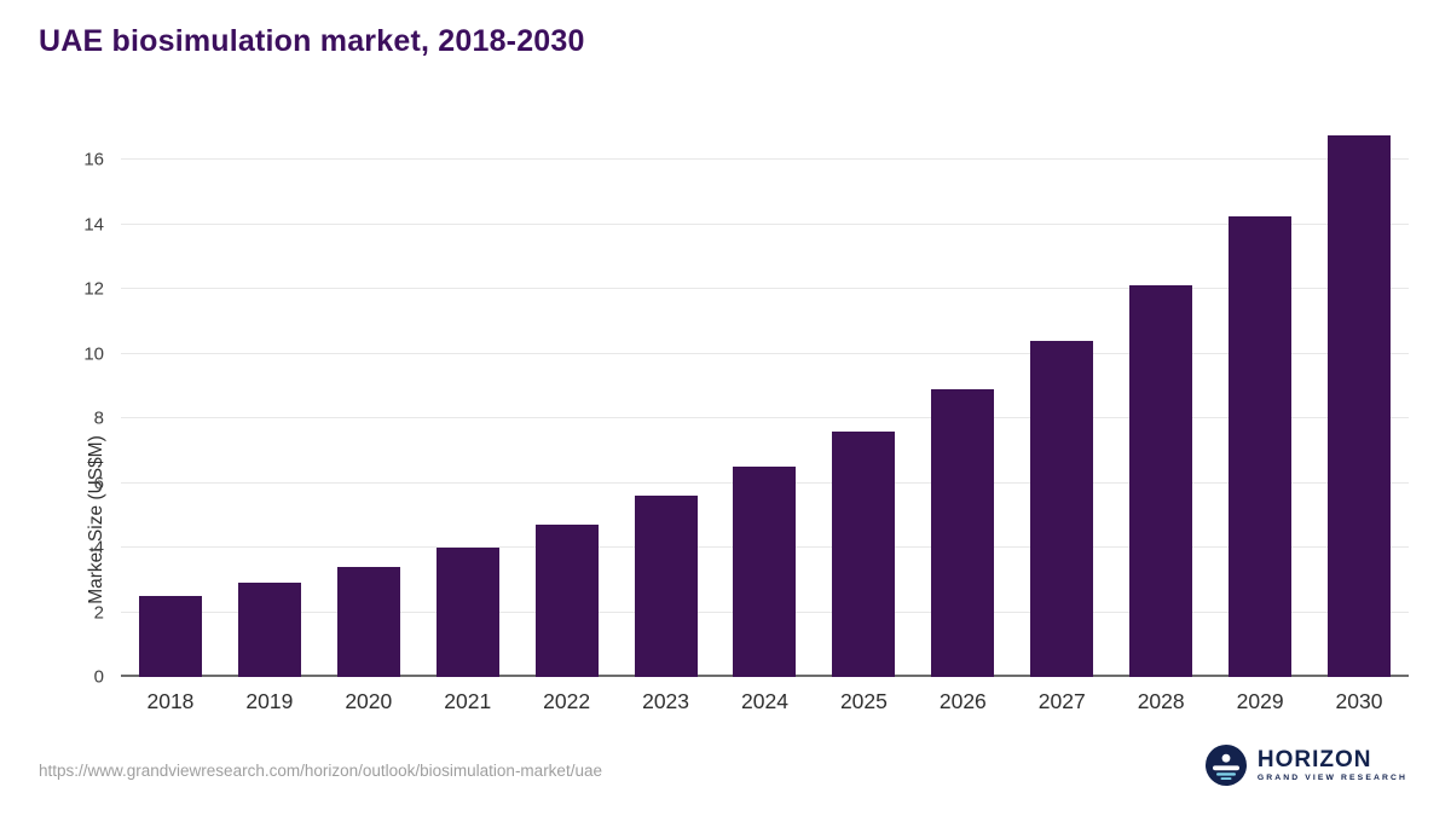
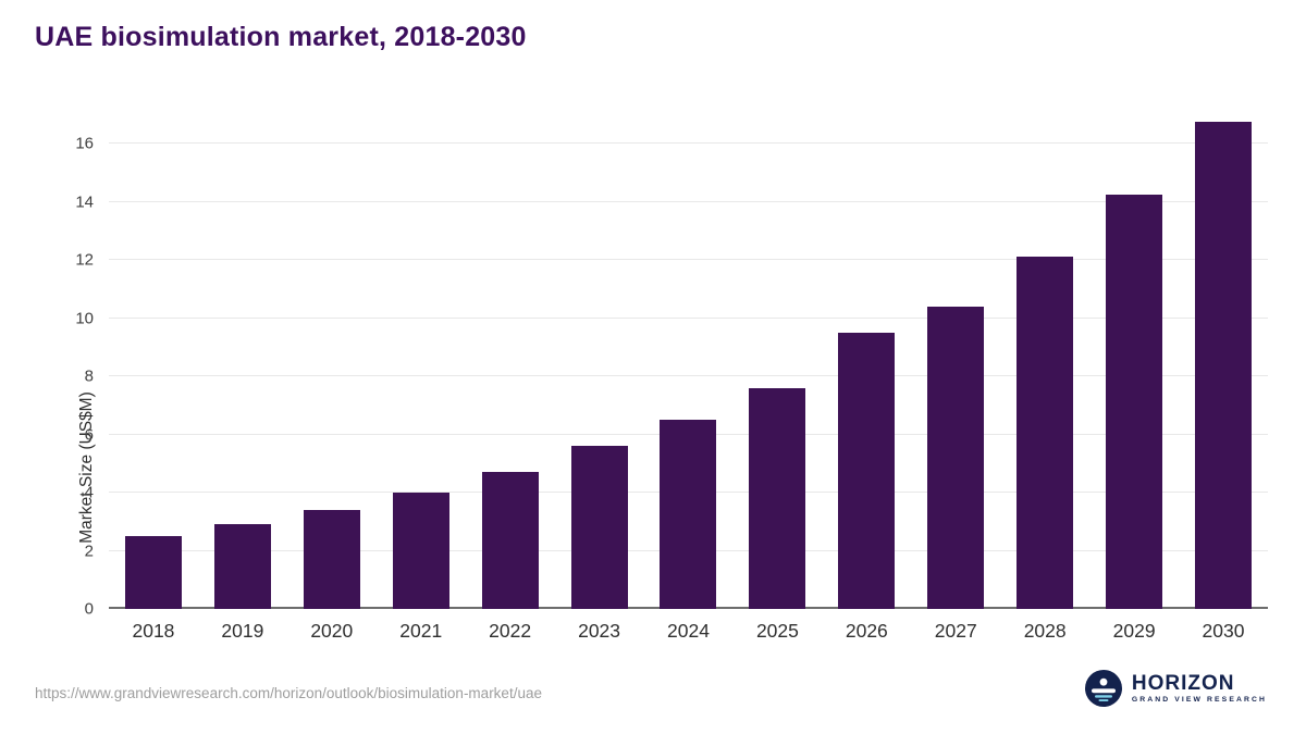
2026: 8.9 -> 9.5
